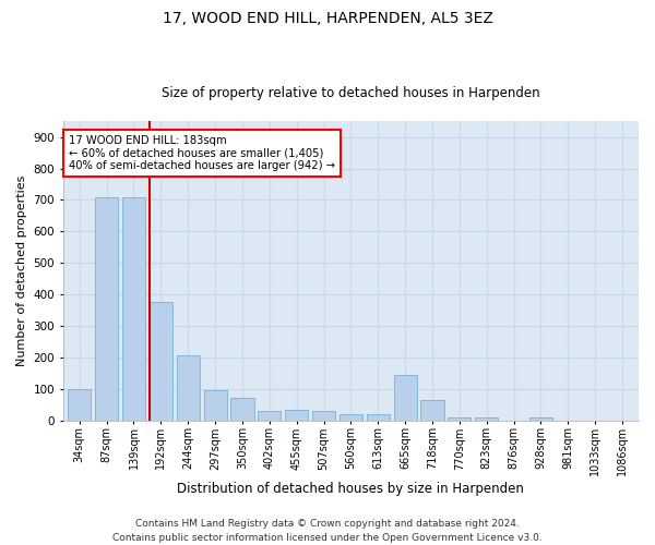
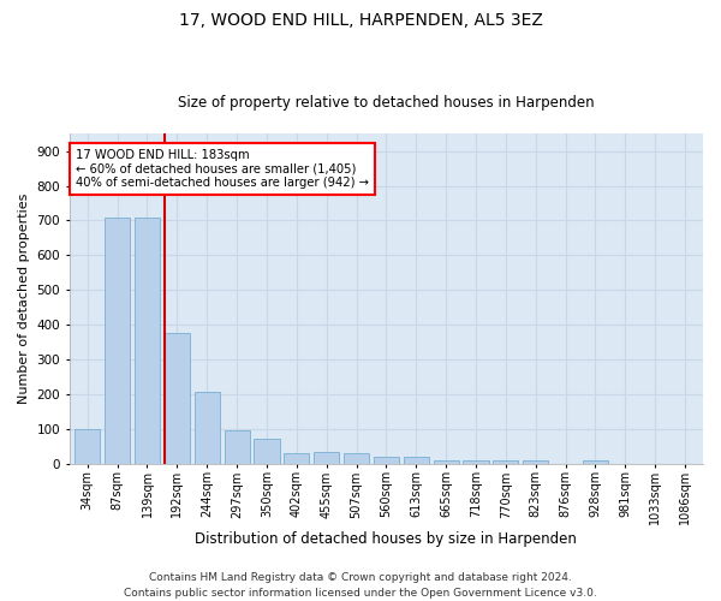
665sqm: 145 -> 10
718sqm: 65 -> 8
